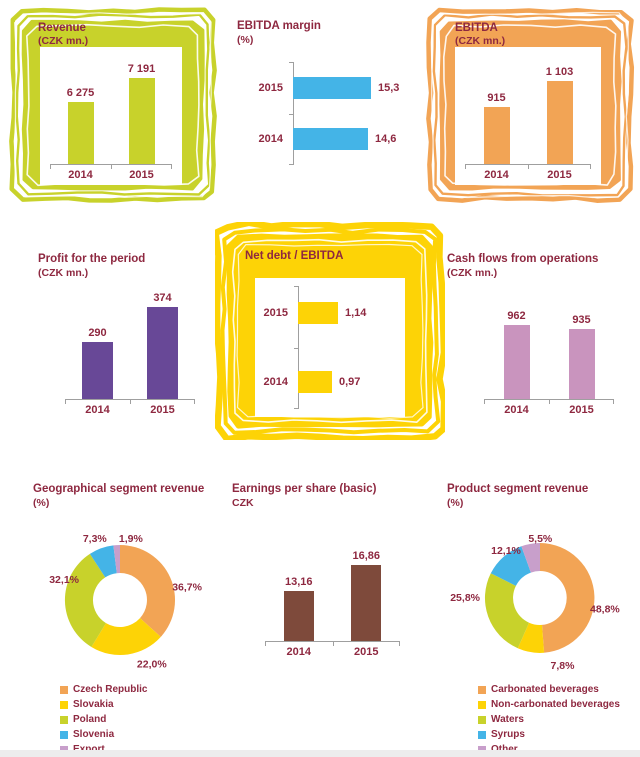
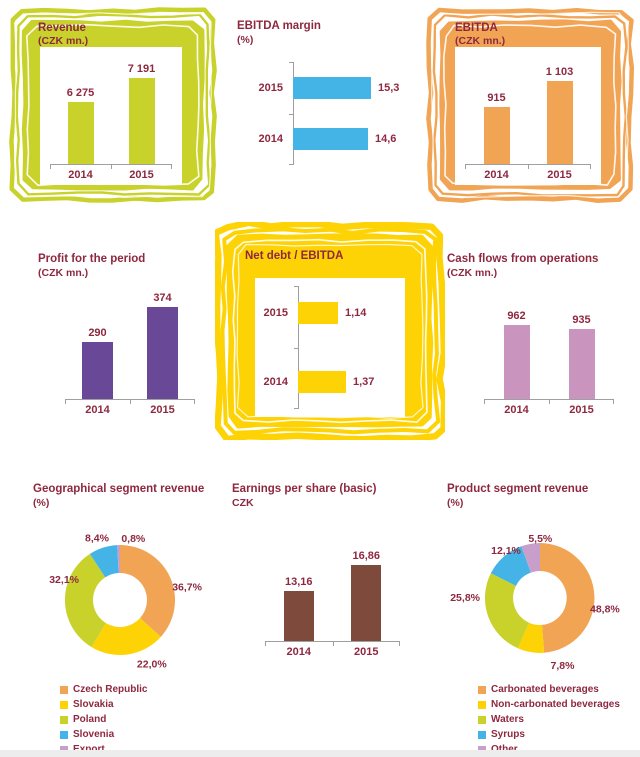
Net debt / EBITDA/2014: 0,97 -> 1,37
Geographical segment revenue/Slovenia: 7,3% -> 8,4%
Geographical segment revenue/Export: 1,9% -> 0,8%
